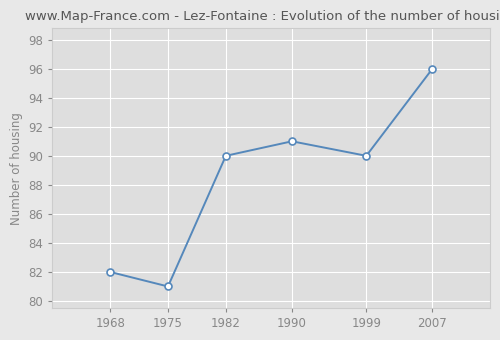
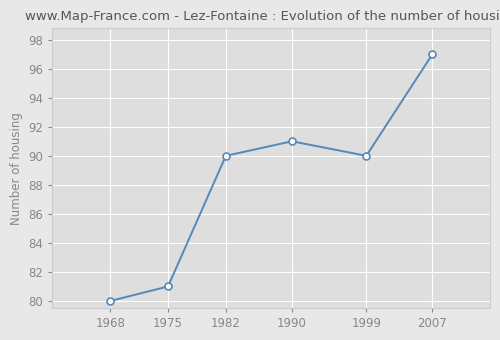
1968: 82 -> 80
2007: 96 -> 97
